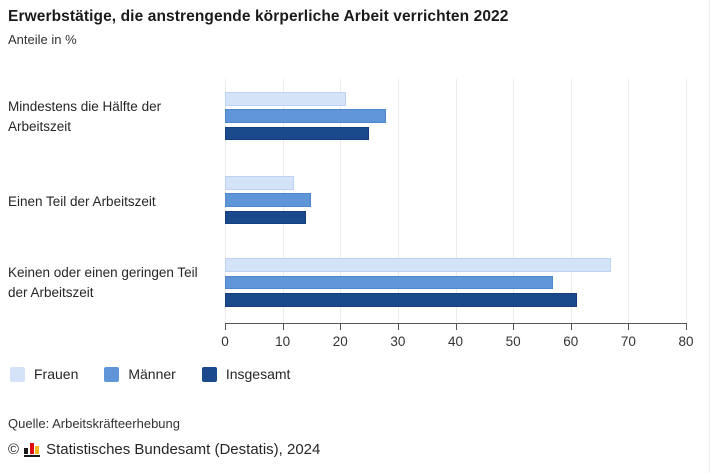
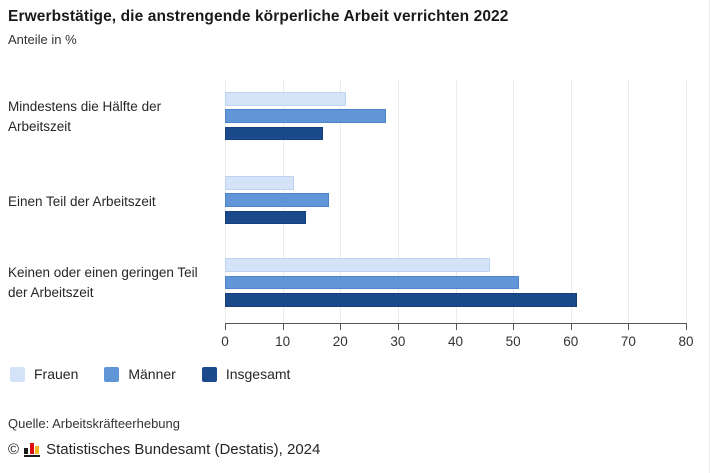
Insgesamt/Mindestens die Hälfte der Arbeitszeit: 25 -> 17
Männer/Einen Teil der Arbeitszeit: 15 -> 18
Frauen/Keinen oder einen geringen Teil der Arbeitszeit: 67 -> 46
Männer/Keinen oder einen geringen Teil der Arbeitszeit: 57 -> 51
